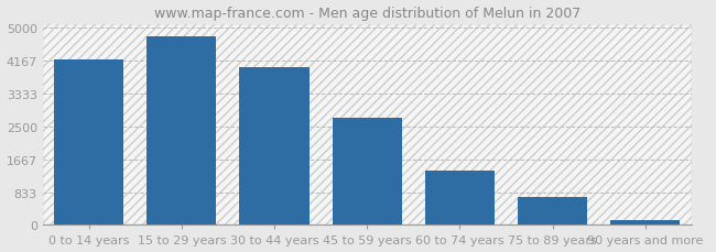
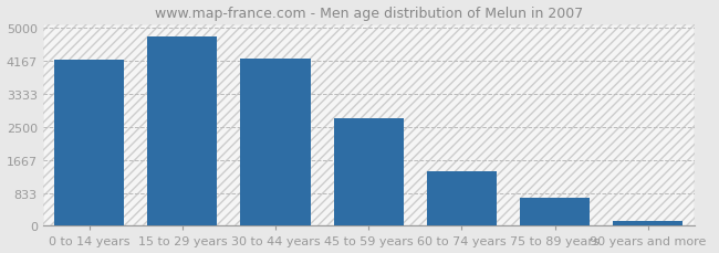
30 to 44 years: 4000 -> 4220
